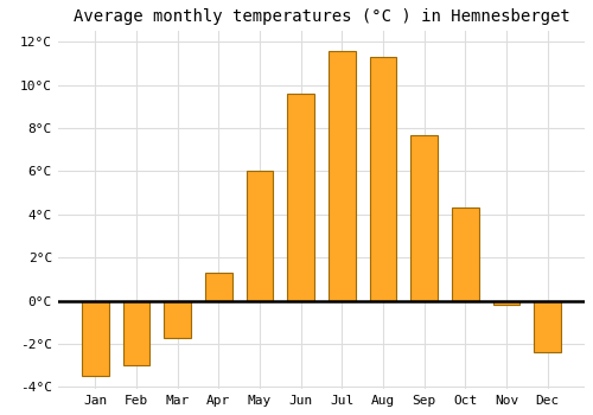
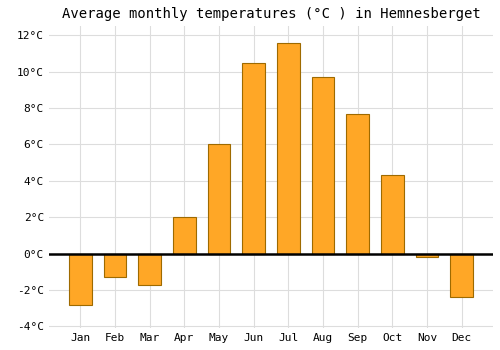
Jan: -3.5°C -> -2.8°C
Feb: -3.0°C -> -1.3°C
Apr: 1.3°C -> 2.0°C
Jun: 9.6°C -> 10.5°C
Aug: 11.3°C -> 9.7°C
